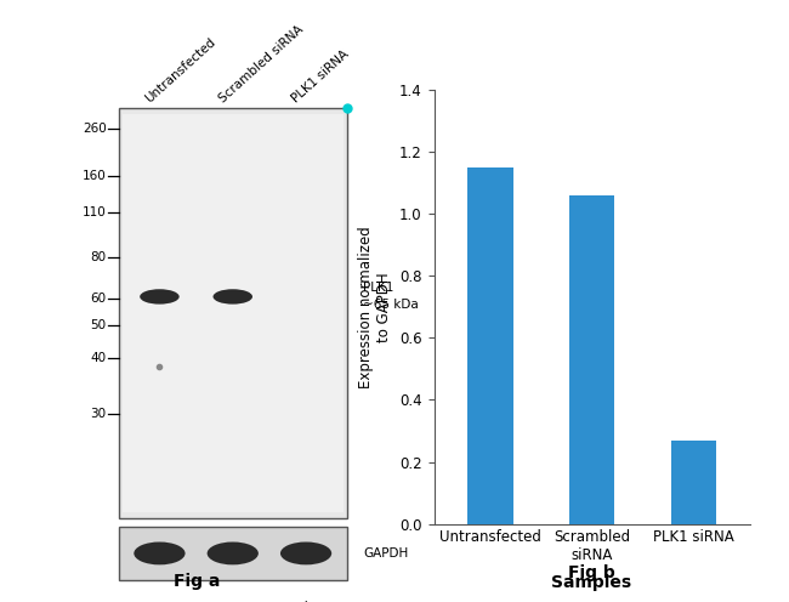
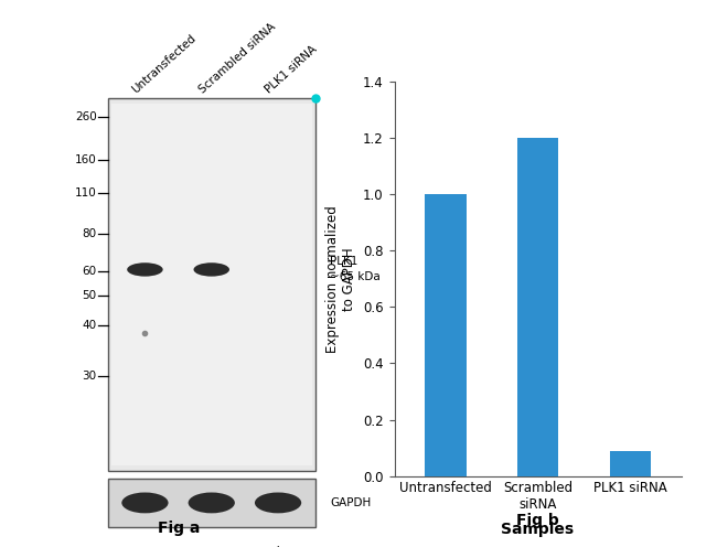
Untransfected: 1.15 -> 1.00
Scrambled siRNA: 1.06 -> 1.20
PLK1 siRNA: 0.27 -> 0.09
